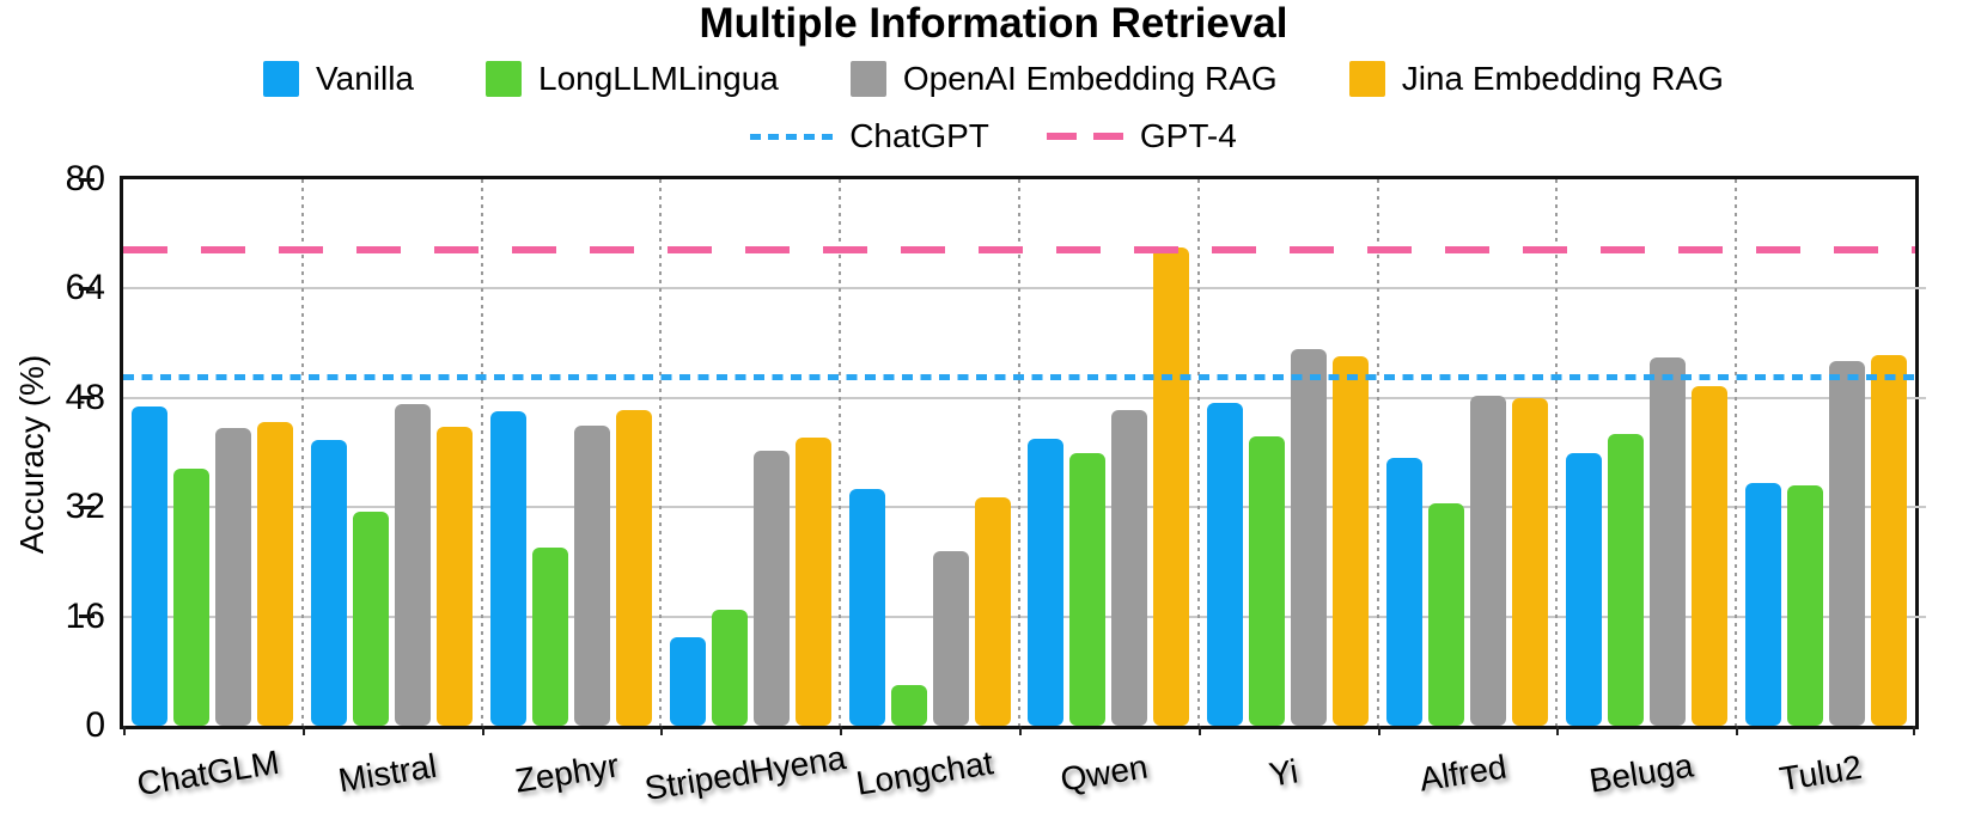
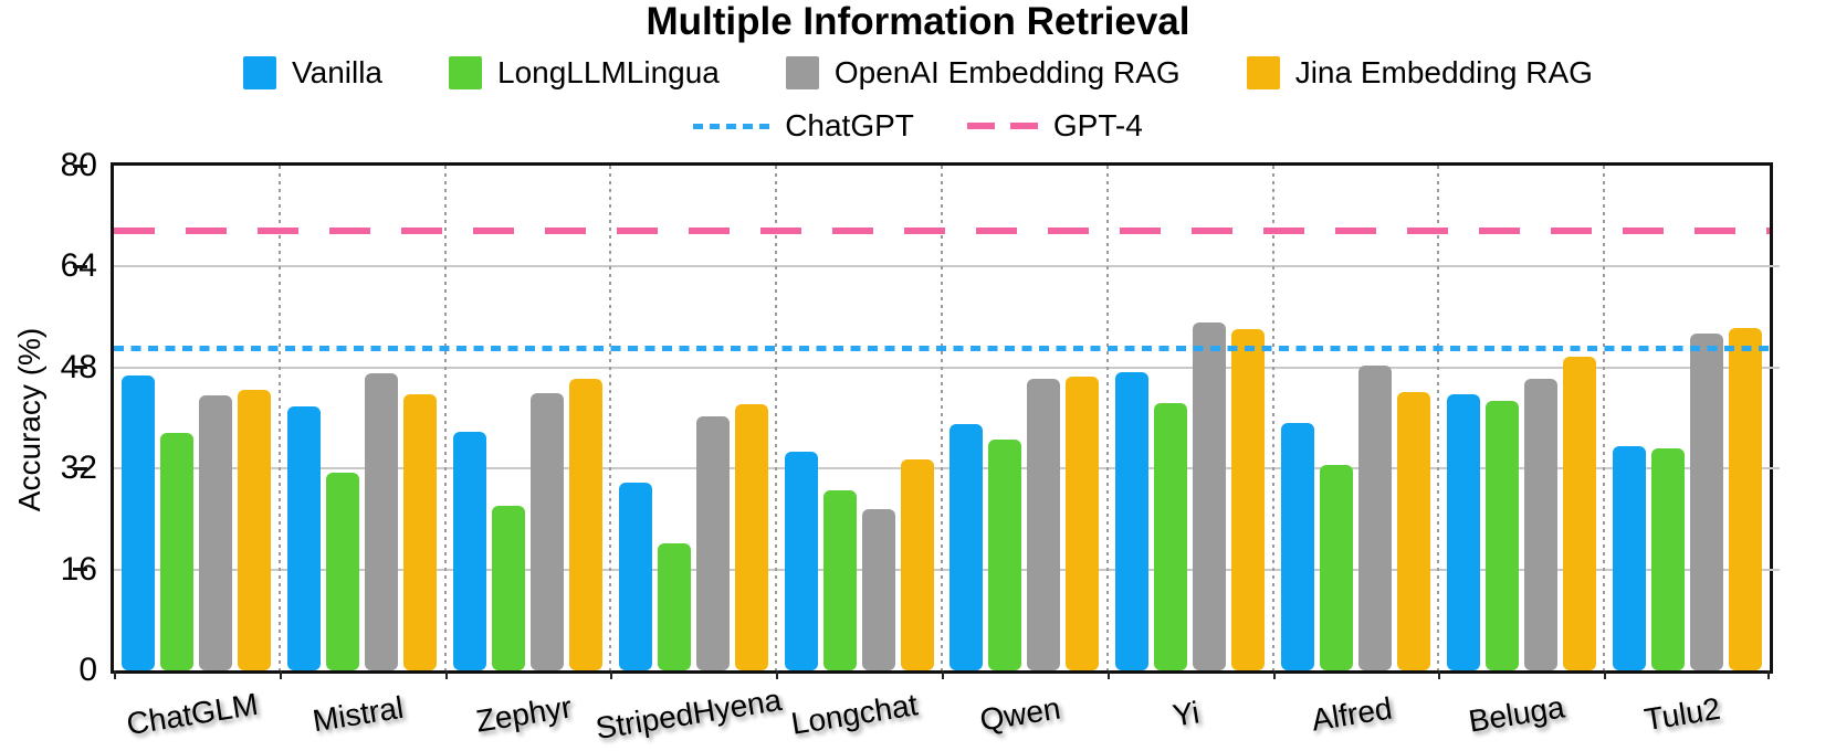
Vanilla/Zephyr: 46 -> 38
Vanilla/StripedHyena: 13 -> 30
LongLLMLingua/StripedHyena: 17 -> 20
LongLLMLingua/Longchat: 6 -> 28
Vanilla/Qwen: 42 -> 39
LongLLMLingua/Qwen: 40 -> 37
Jina Embedding RAG/Qwen: 70 -> 47
Jina Embedding RAG/Alfred: 48 -> 44
Vanilla/Beluga: 40 -> 44
OpenAI Embedding RAG/Beluga: 54 -> 46
